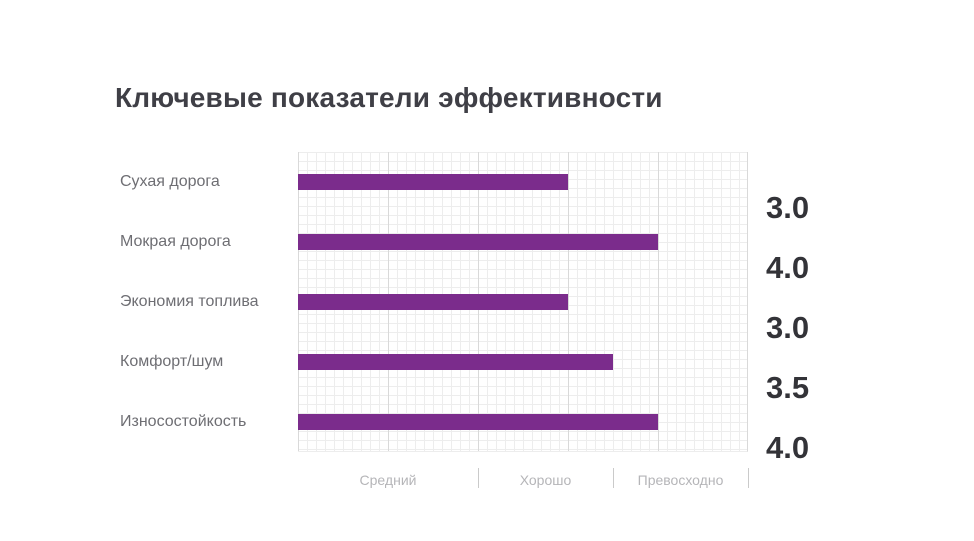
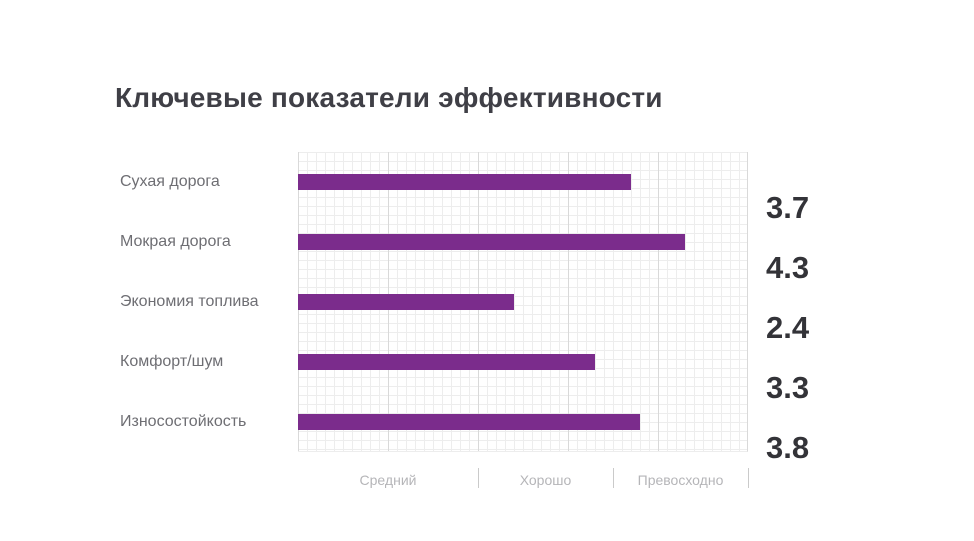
Сухая дорога: 3.0 -> 3.7
Мокрая дорога: 4.0 -> 4.3
Экономия топлива: 3.0 -> 2.4
Комфорт/шум: 3.5 -> 3.3
Износостойкость: 4.0 -> 3.8
